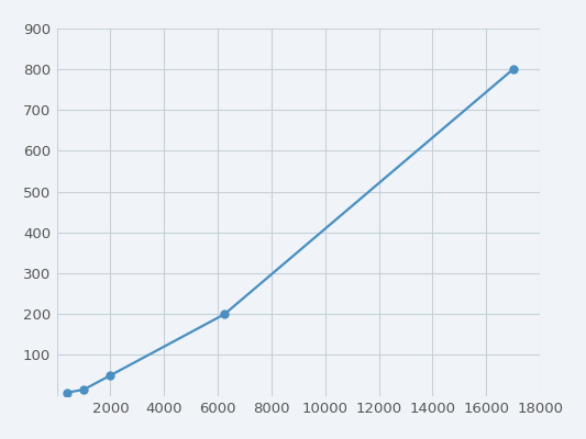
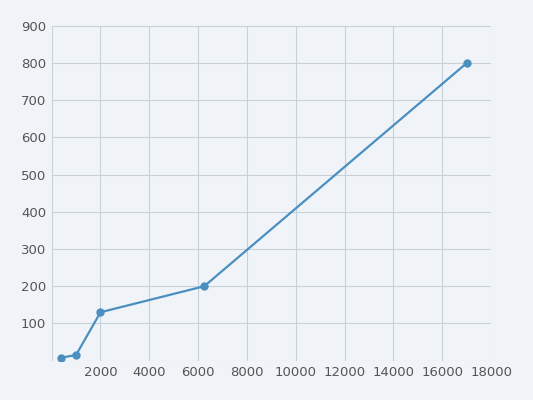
2000: 50 -> 130
